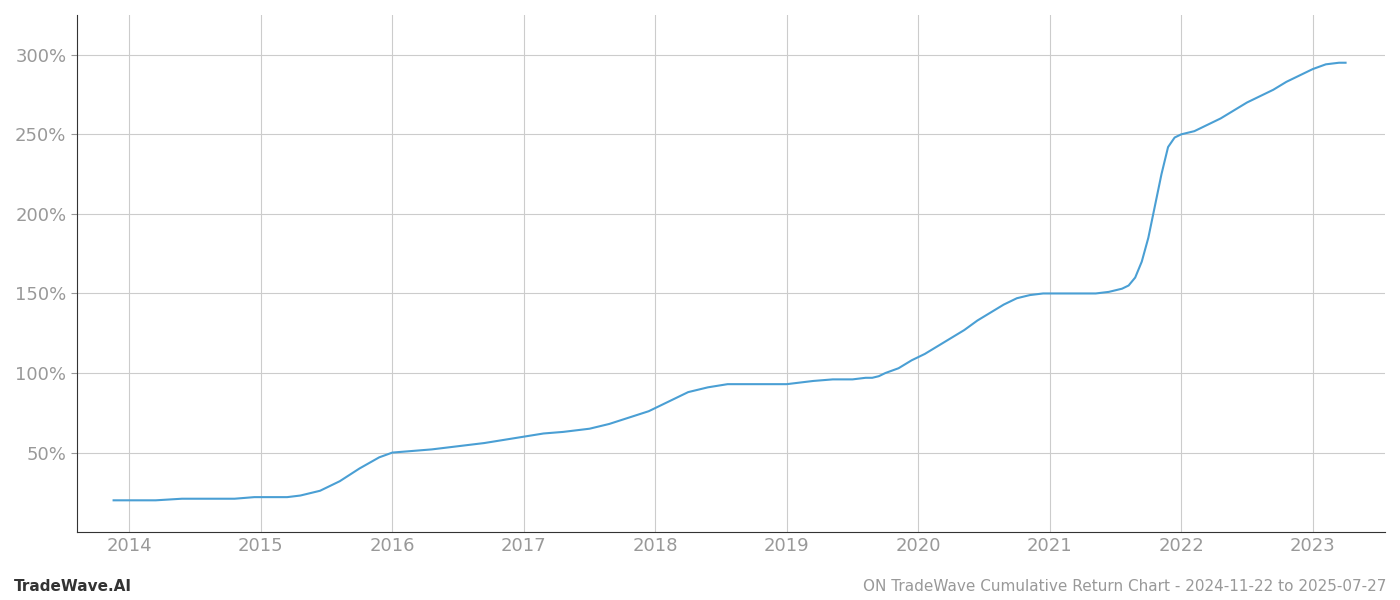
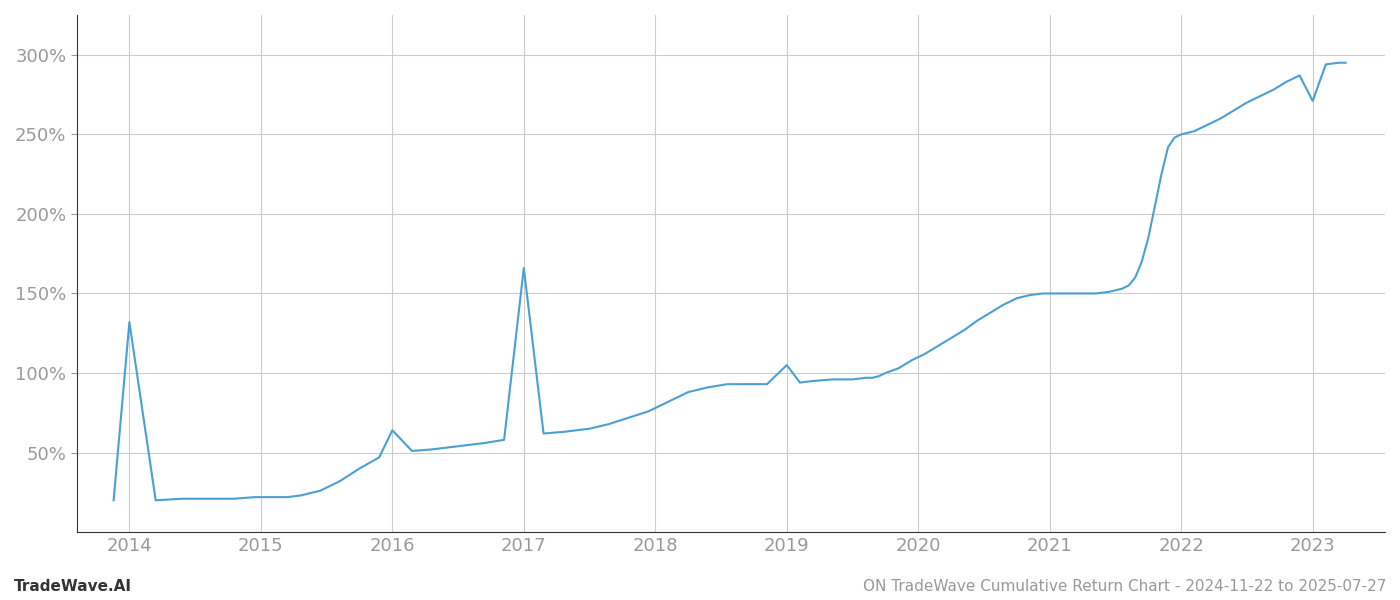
2014: 20% -> 132%
2016: 50% -> 64%
2017: 60% -> 166%
2019: 93% -> 105%
2023: 291% -> 271%
